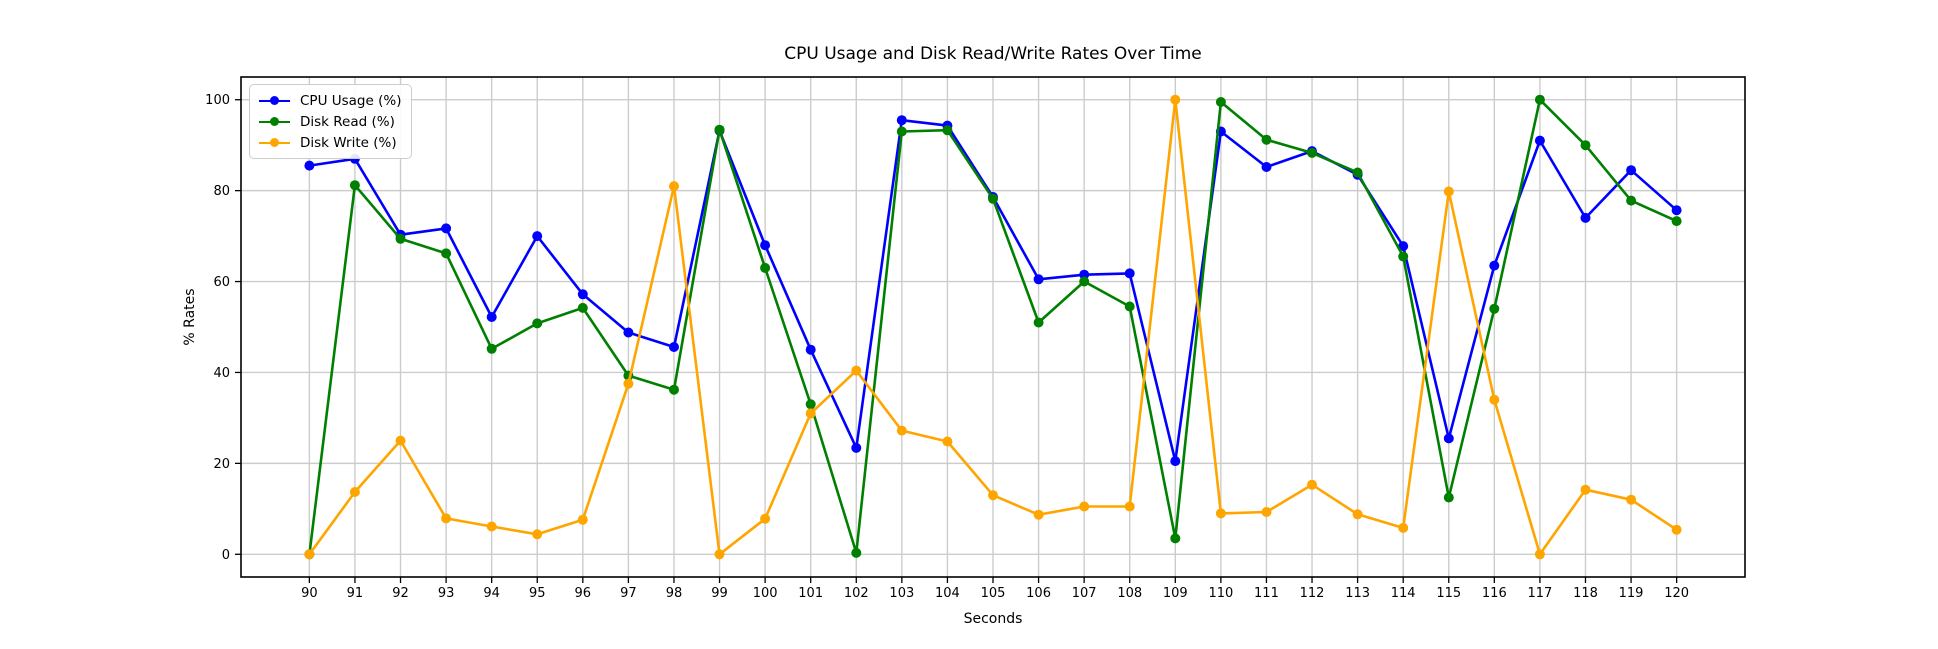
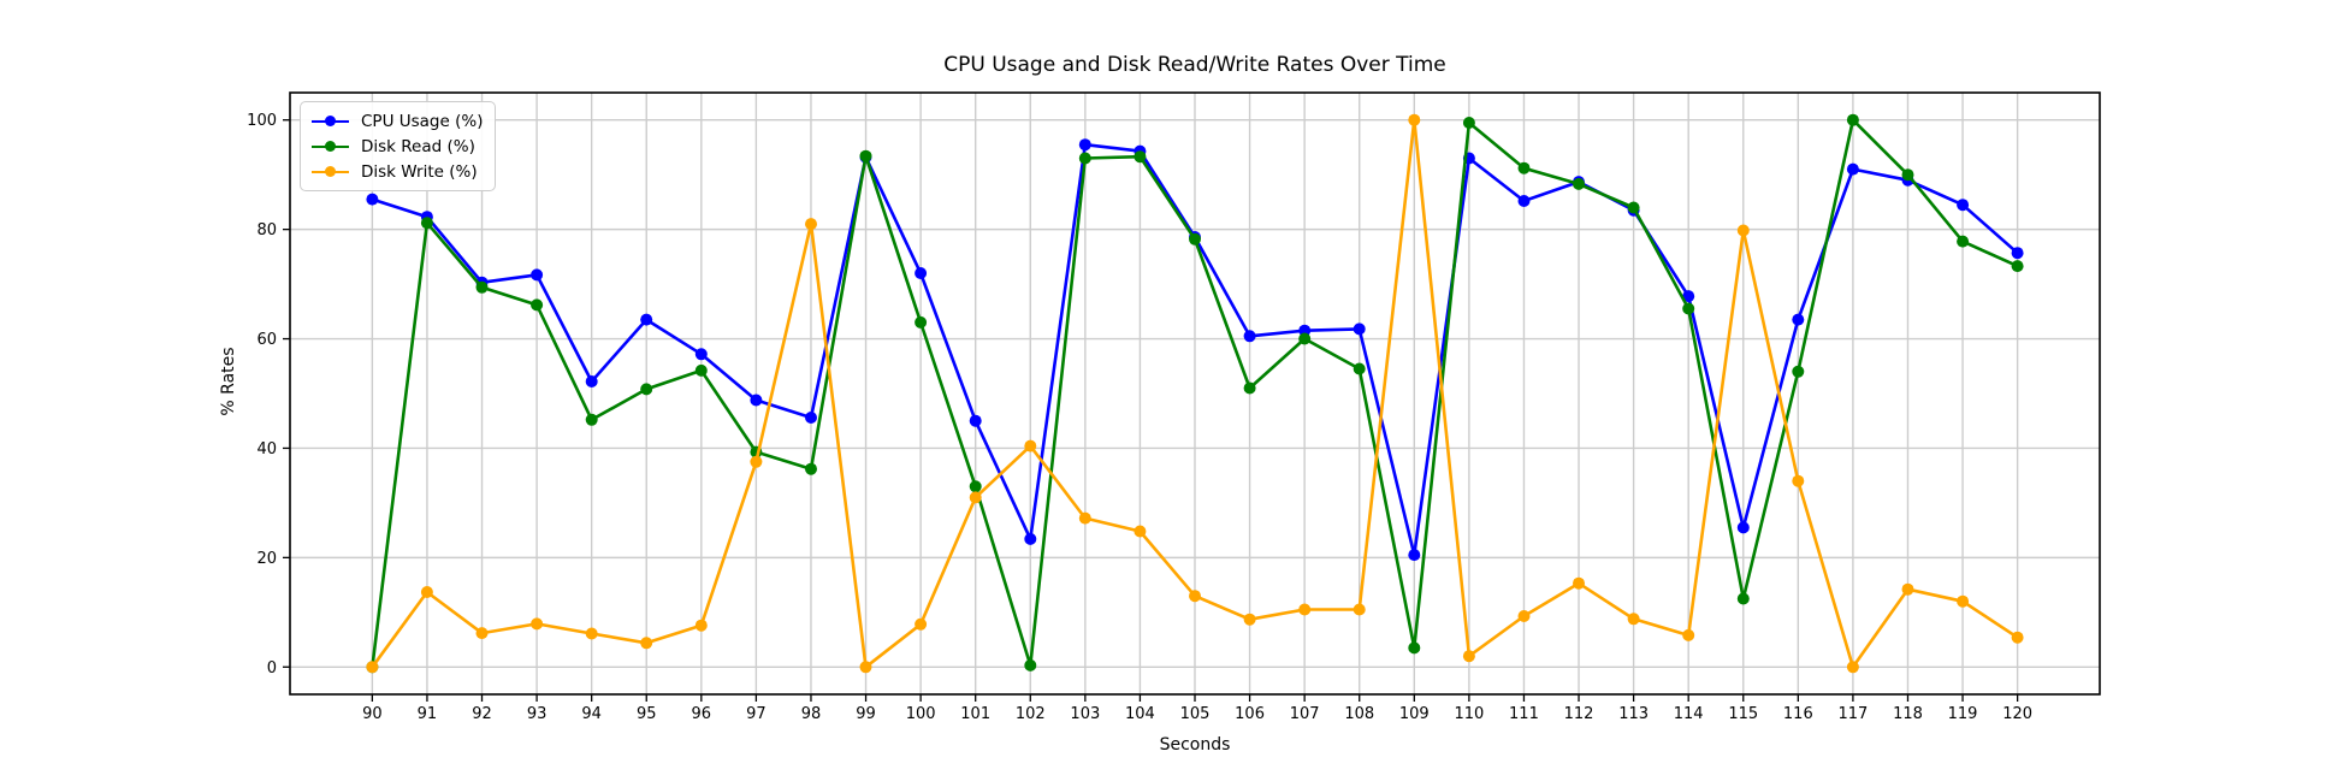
CPU Usage (%)/91: 87 -> 82
Disk Write (%)/92: 25 -> 6
CPU Usage (%)/95: 70 -> 64
CPU Usage (%)/100: 68 -> 72
Disk Write (%)/110: 9 -> 2
CPU Usage (%)/118: 74 -> 89
